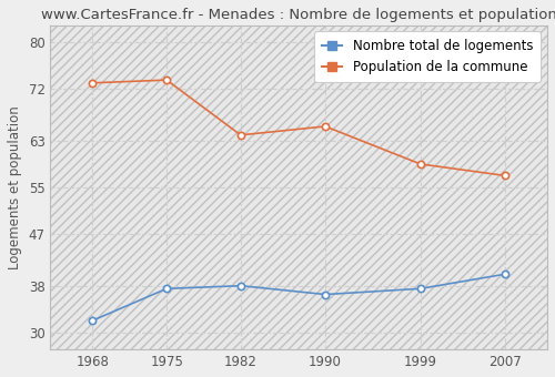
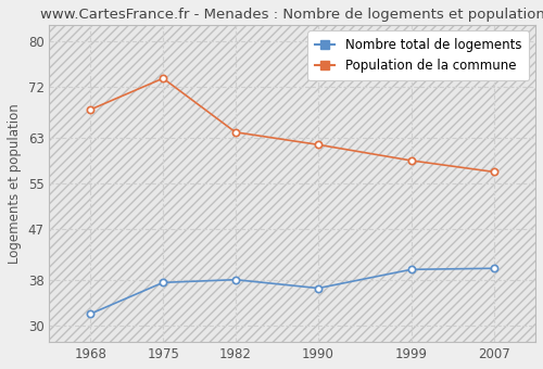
Population de la commune/1968: 73.0 -> 68.0
Population de la commune/1990: 65.5 -> 61.8
Nombre total de logements/1999: 37.5 -> 39.8
